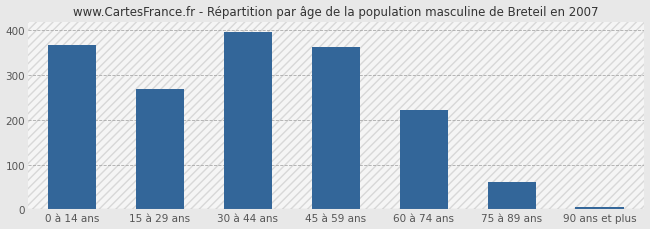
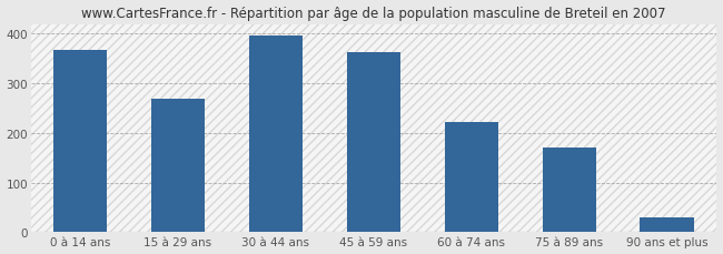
75 à 89 ans: 62 -> 170
90 ans et plus: 5 -> 30
